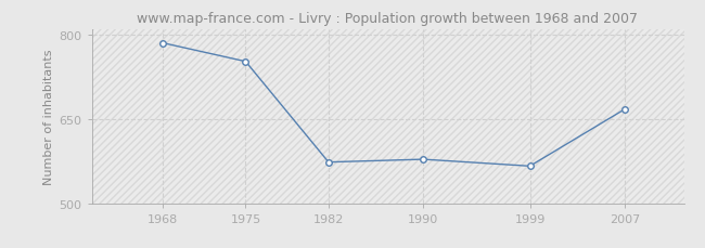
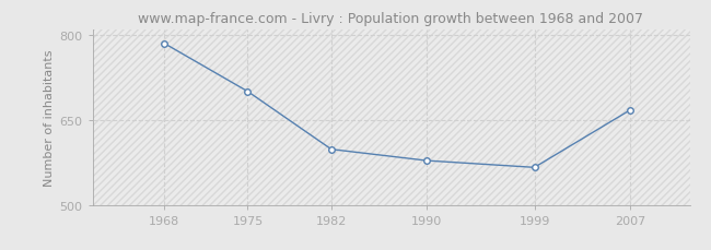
1975: 752 -> 700
1982: 573 -> 598
